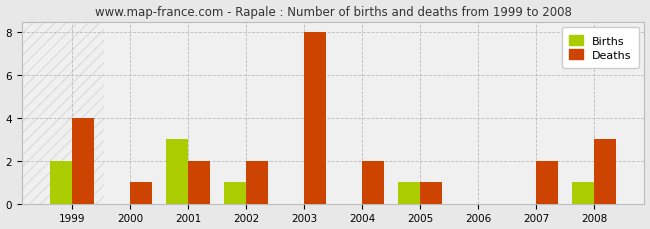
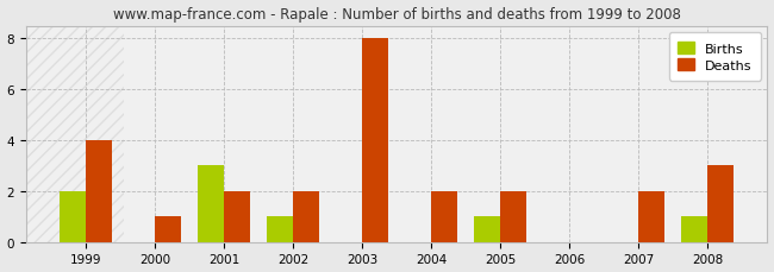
Deaths/2005: 1 -> 2
